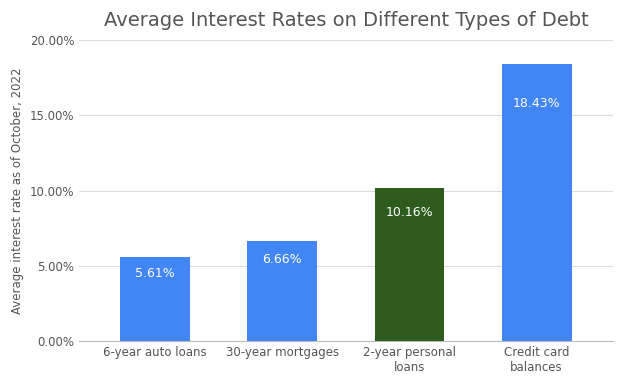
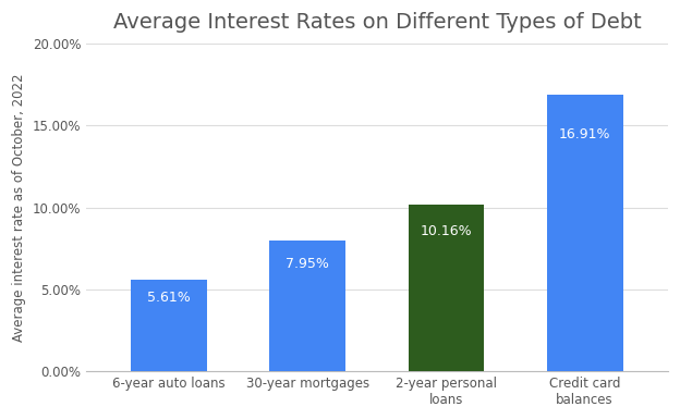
30-year mortgages: 6.66% -> 7.95%
Credit card balances: 18.43% -> 16.91%
